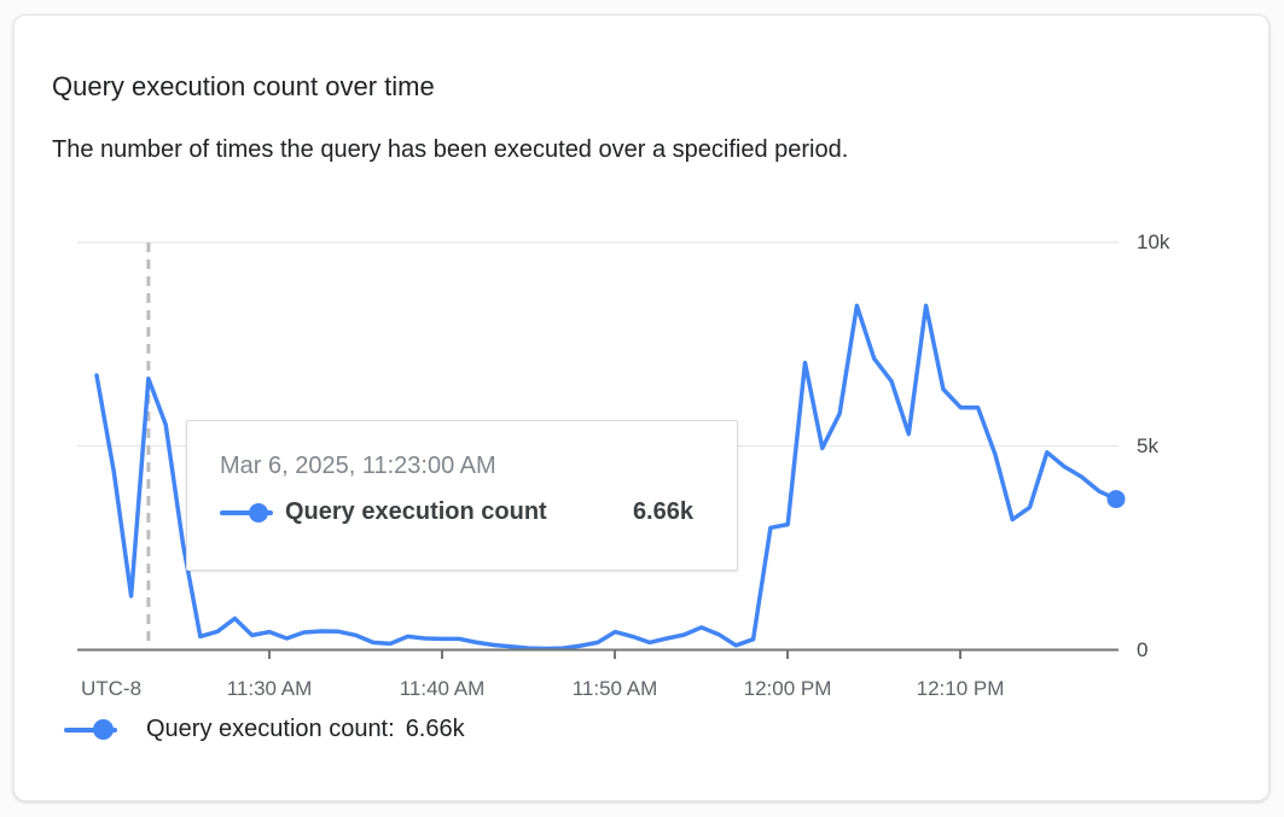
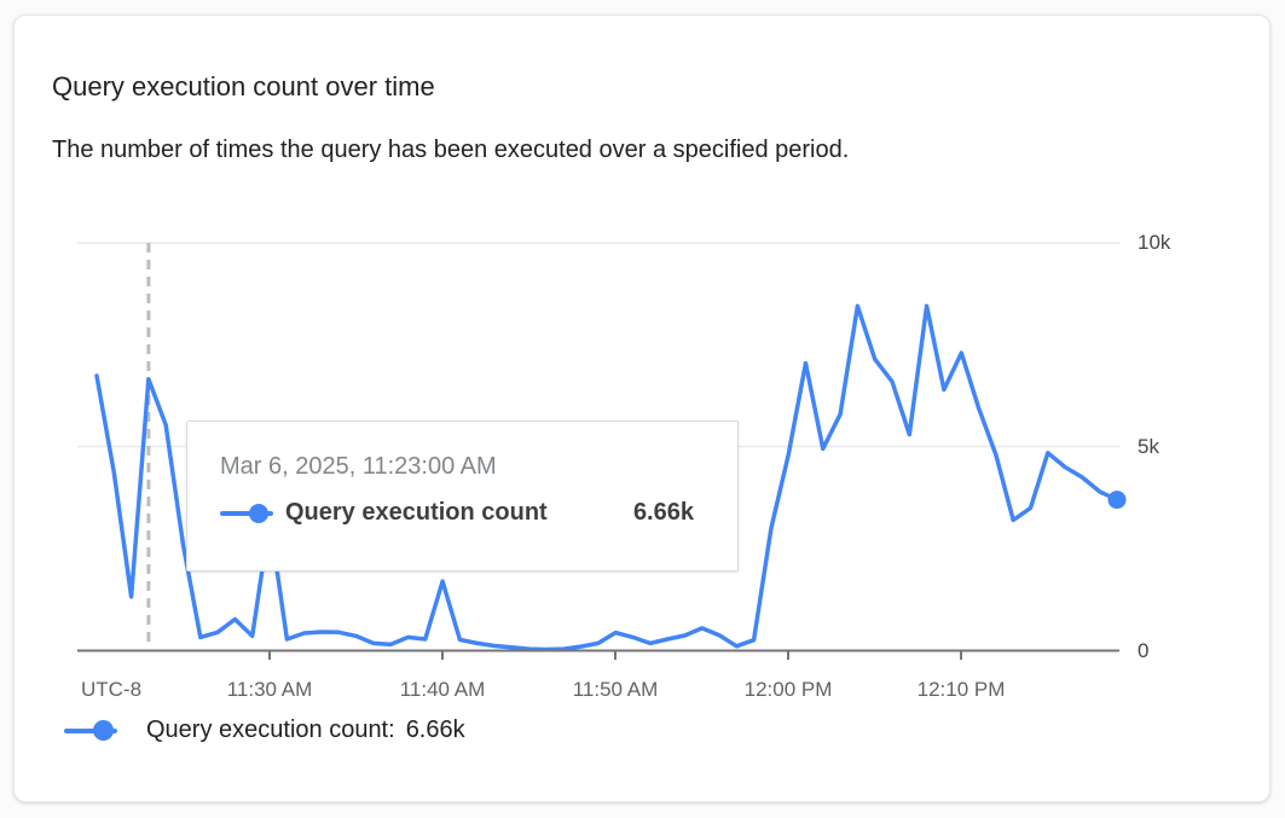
11:30 AM: 0.4k -> 3.2k
11:40 AM: 0.3k -> 1.7k
12:00 PM: 3.1k -> 4.8k
12:10 PM: 6.0k -> 7.3k
